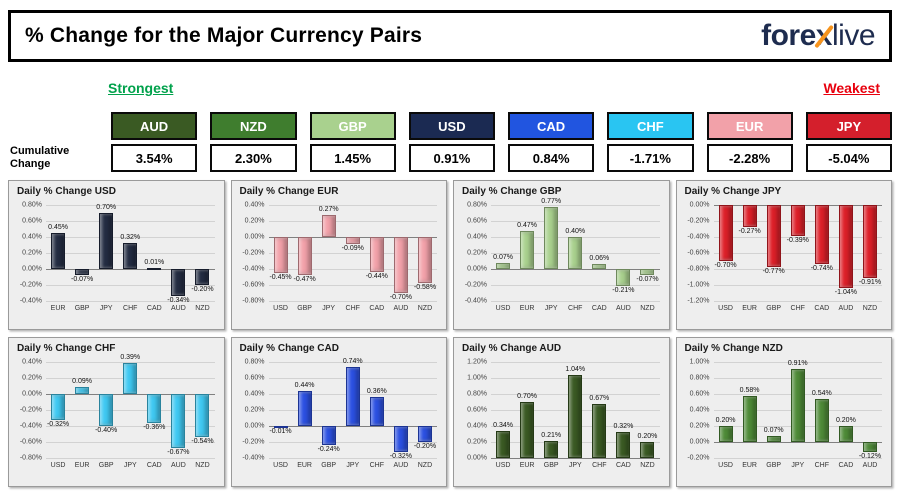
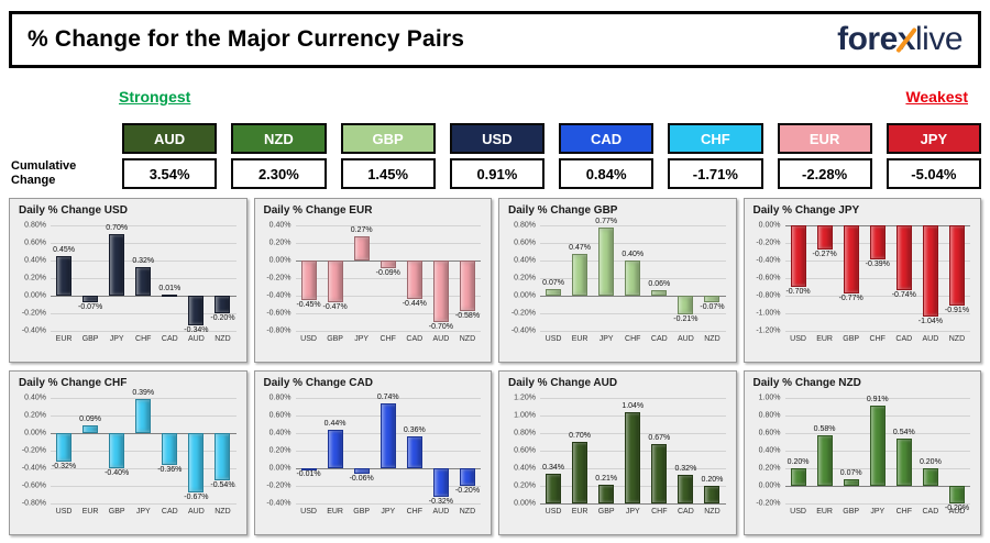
Daily % Change CAD/GBP: -0.24% -> -0.06%
Daily % Change NZD/AUD: -0.12% -> -0.20%
